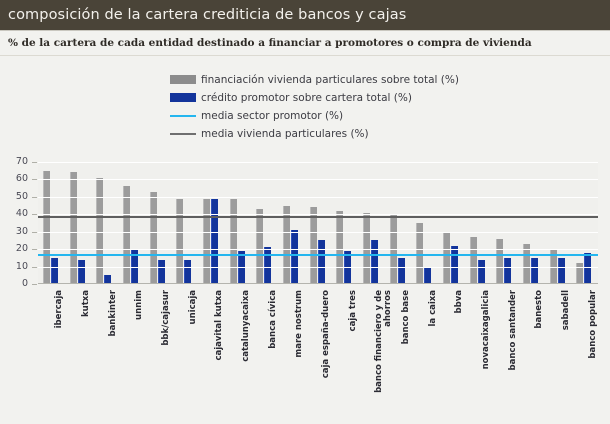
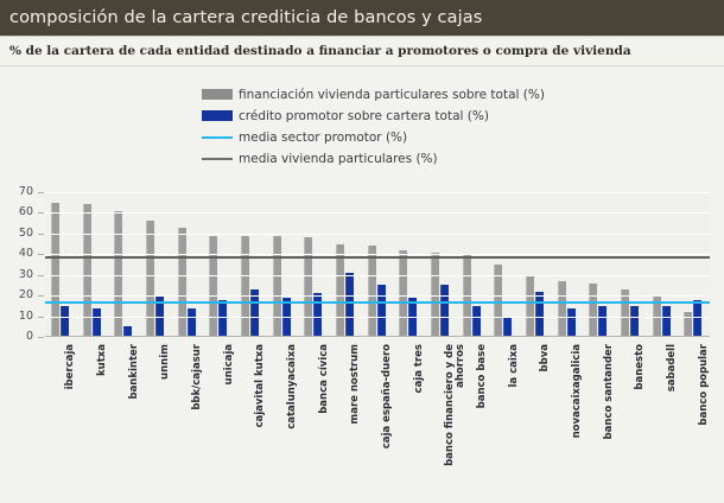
crédito promotor sobre cartera total (%)/unicaja: 14 -> 18
crédito promotor sobre cartera total (%)/cajavital kutxa: 49 -> 23
financiación vivienda particulares sobre total (%)/banca cívica: 43 -> 48
